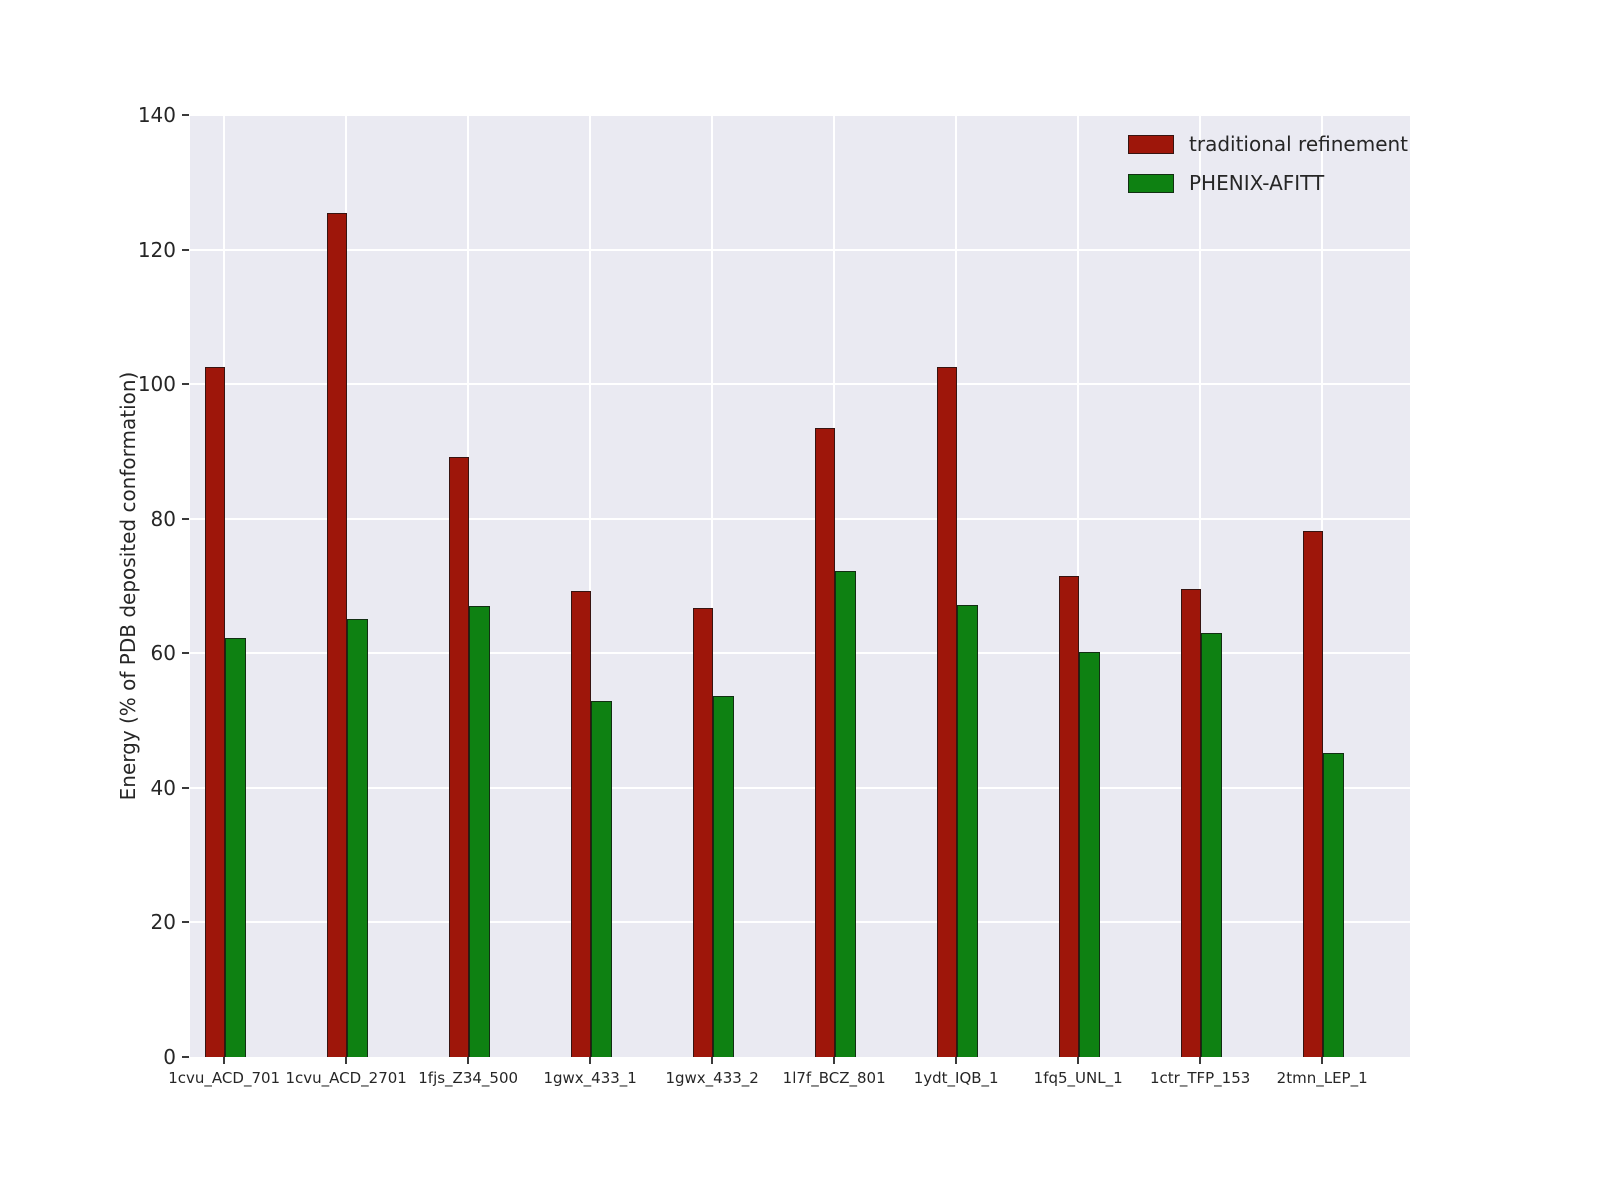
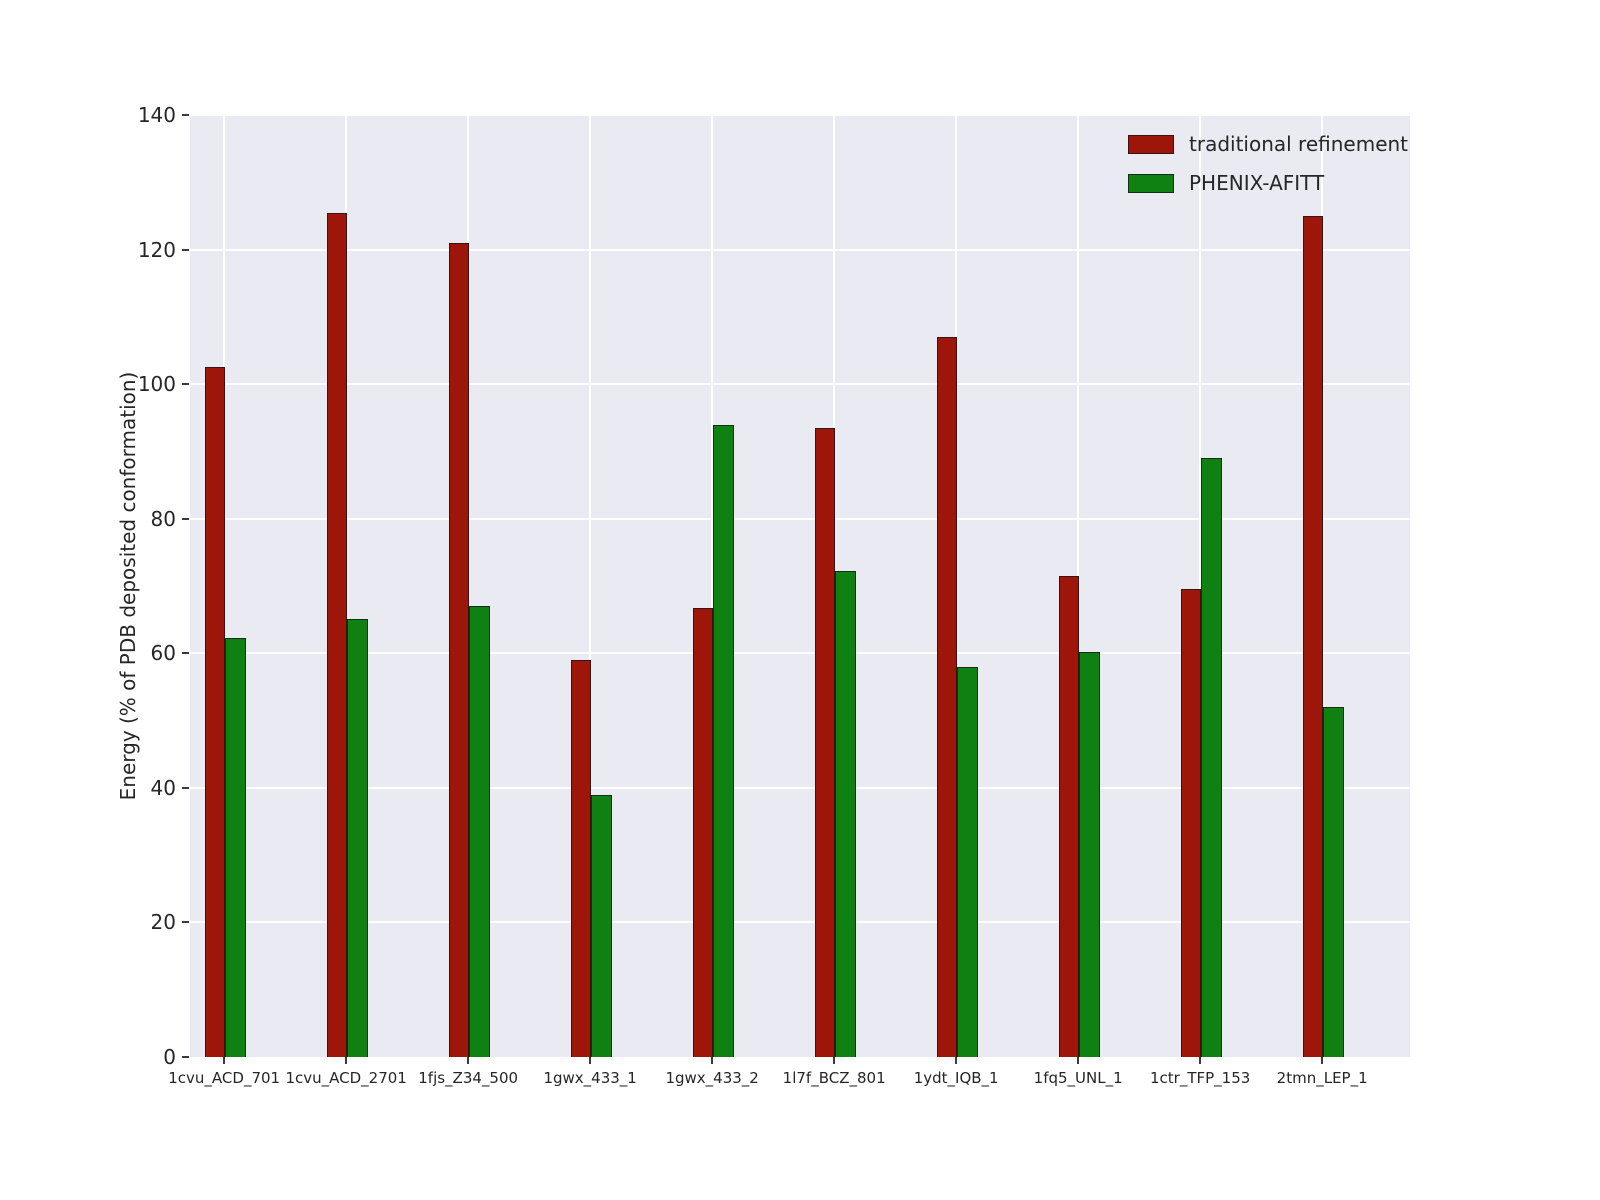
traditional refinement/1fjs_Z34_500: 89 -> 121
traditional refinement/1gwx_433_1: 69 -> 59
PHENIX-AFITT/1gwx_433_1: 53 -> 39
PHENIX-AFITT/1gwx_433_2: 54 -> 94
traditional refinement/1ydt_IQB_1: 102 -> 107
PHENIX-AFITT/1ydt_IQB_1: 67 -> 58
PHENIX-AFITT/1ctr_TFP_153: 63 -> 89
traditional refinement/2tmn_LEP_1: 78 -> 125
PHENIX-AFITT/2tmn_LEP_1: 45 -> 52
